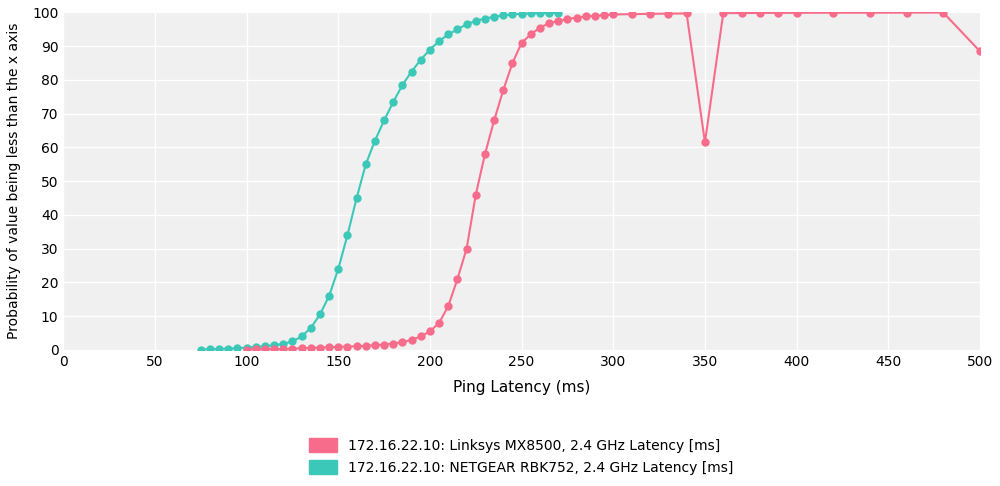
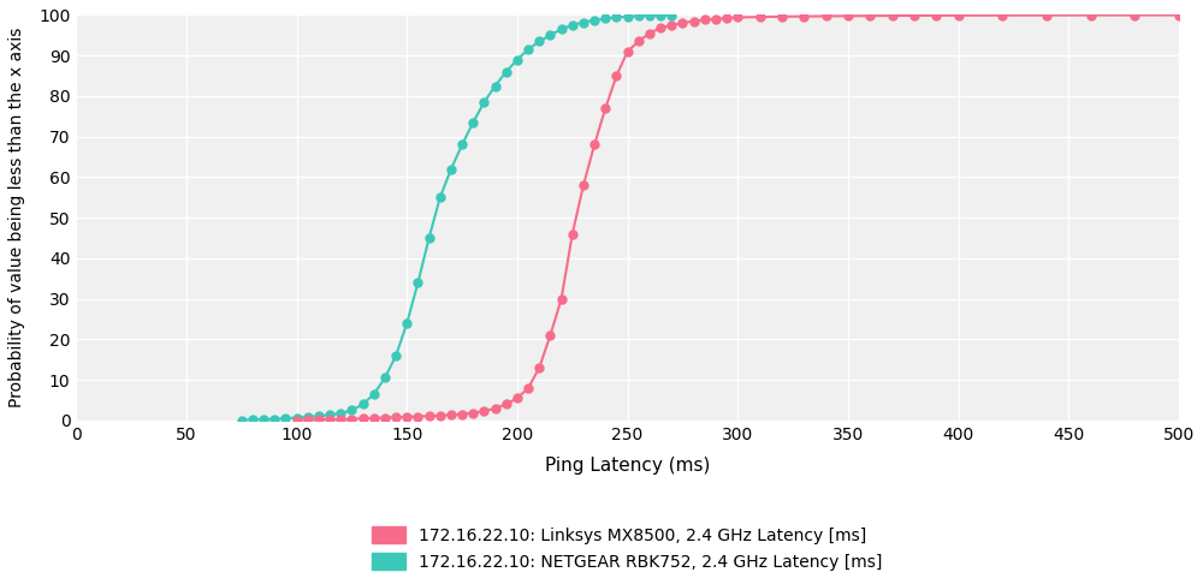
172.16.22.10: Linksys MX8500, 2.4 GHz Latency [ms]/350: 61.5 -> 99.8
172.16.22.10: Linksys MX8500, 2.4 GHz Latency [ms]/500: 88.5 -> 100.0
